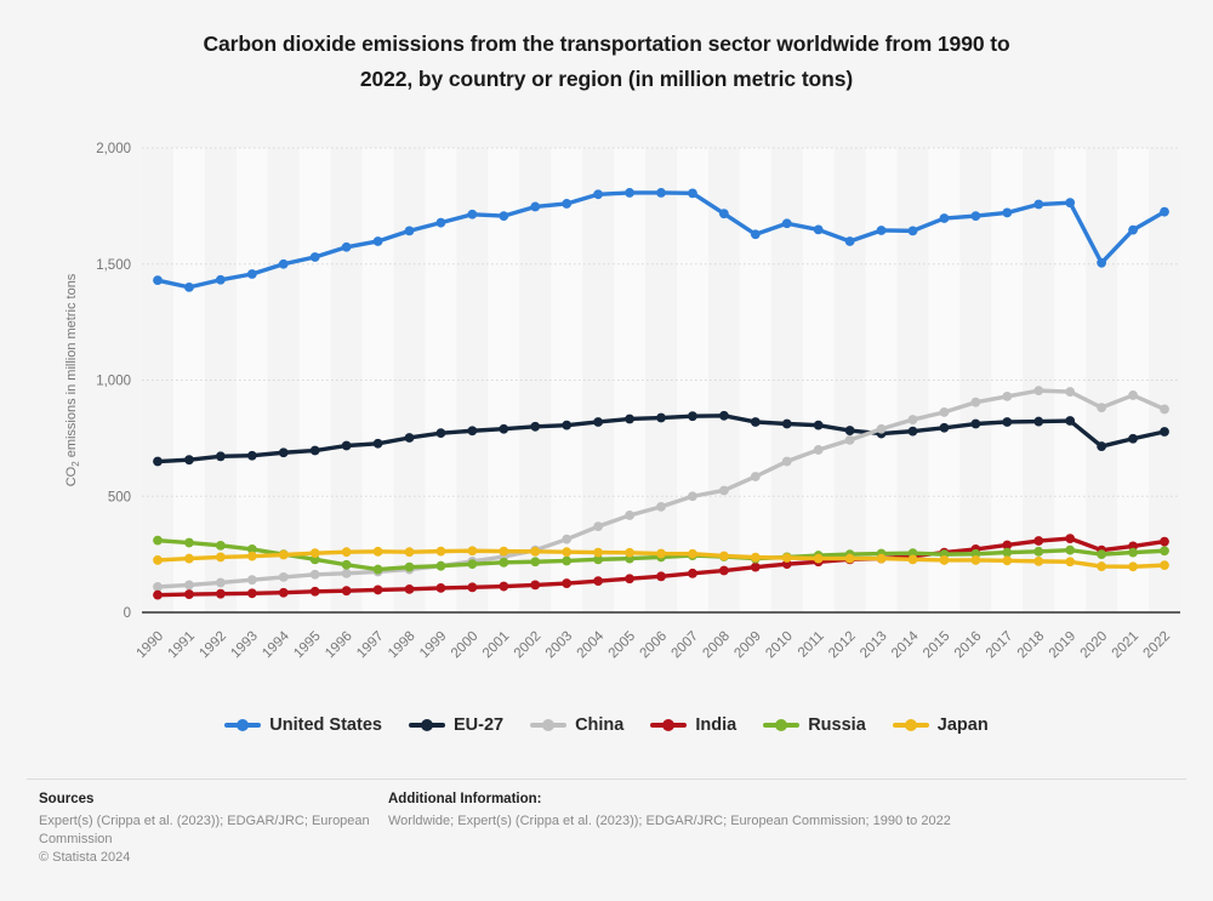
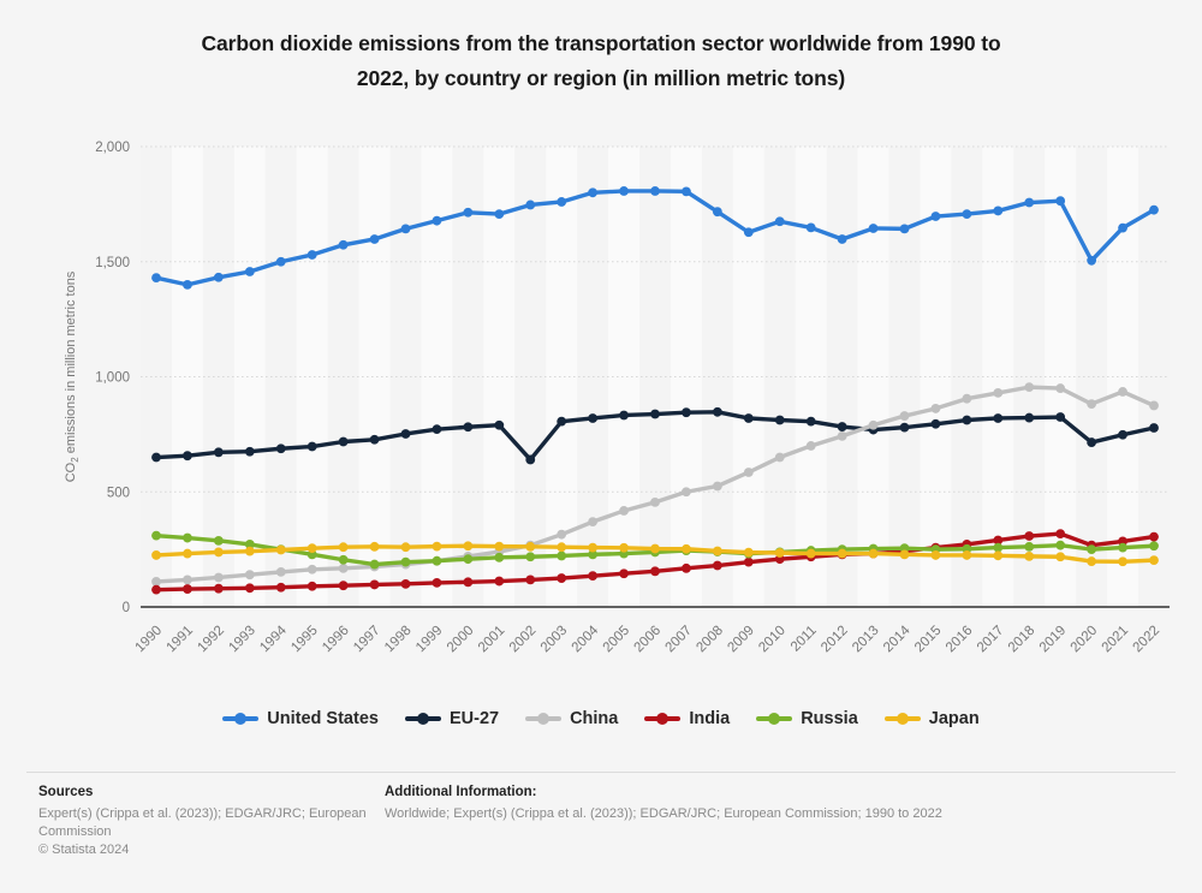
EU-27/2002: 800 -> 640
